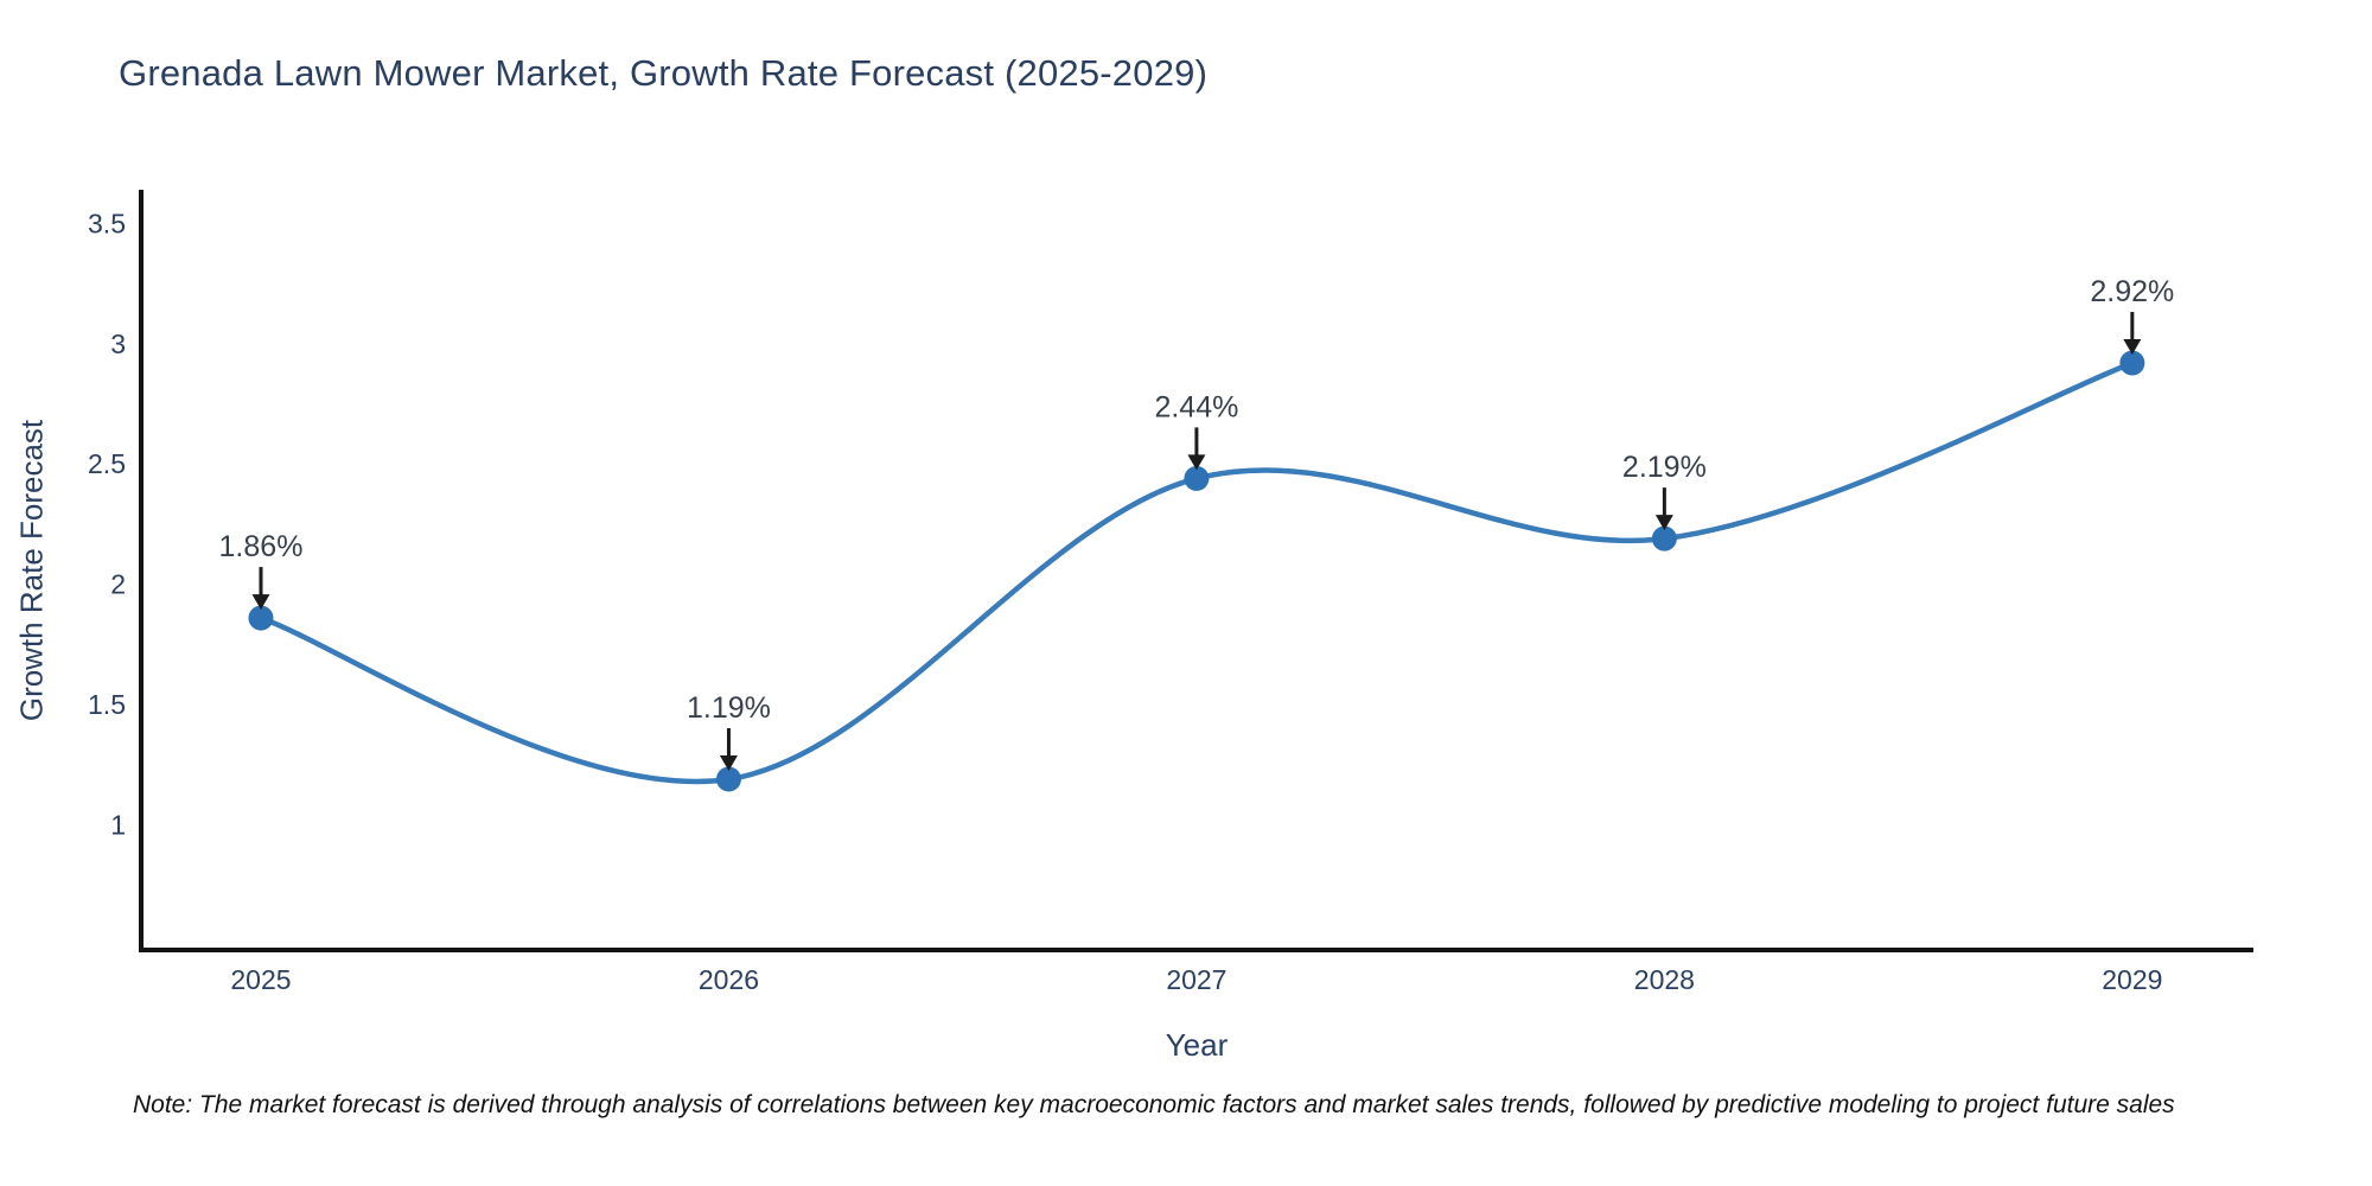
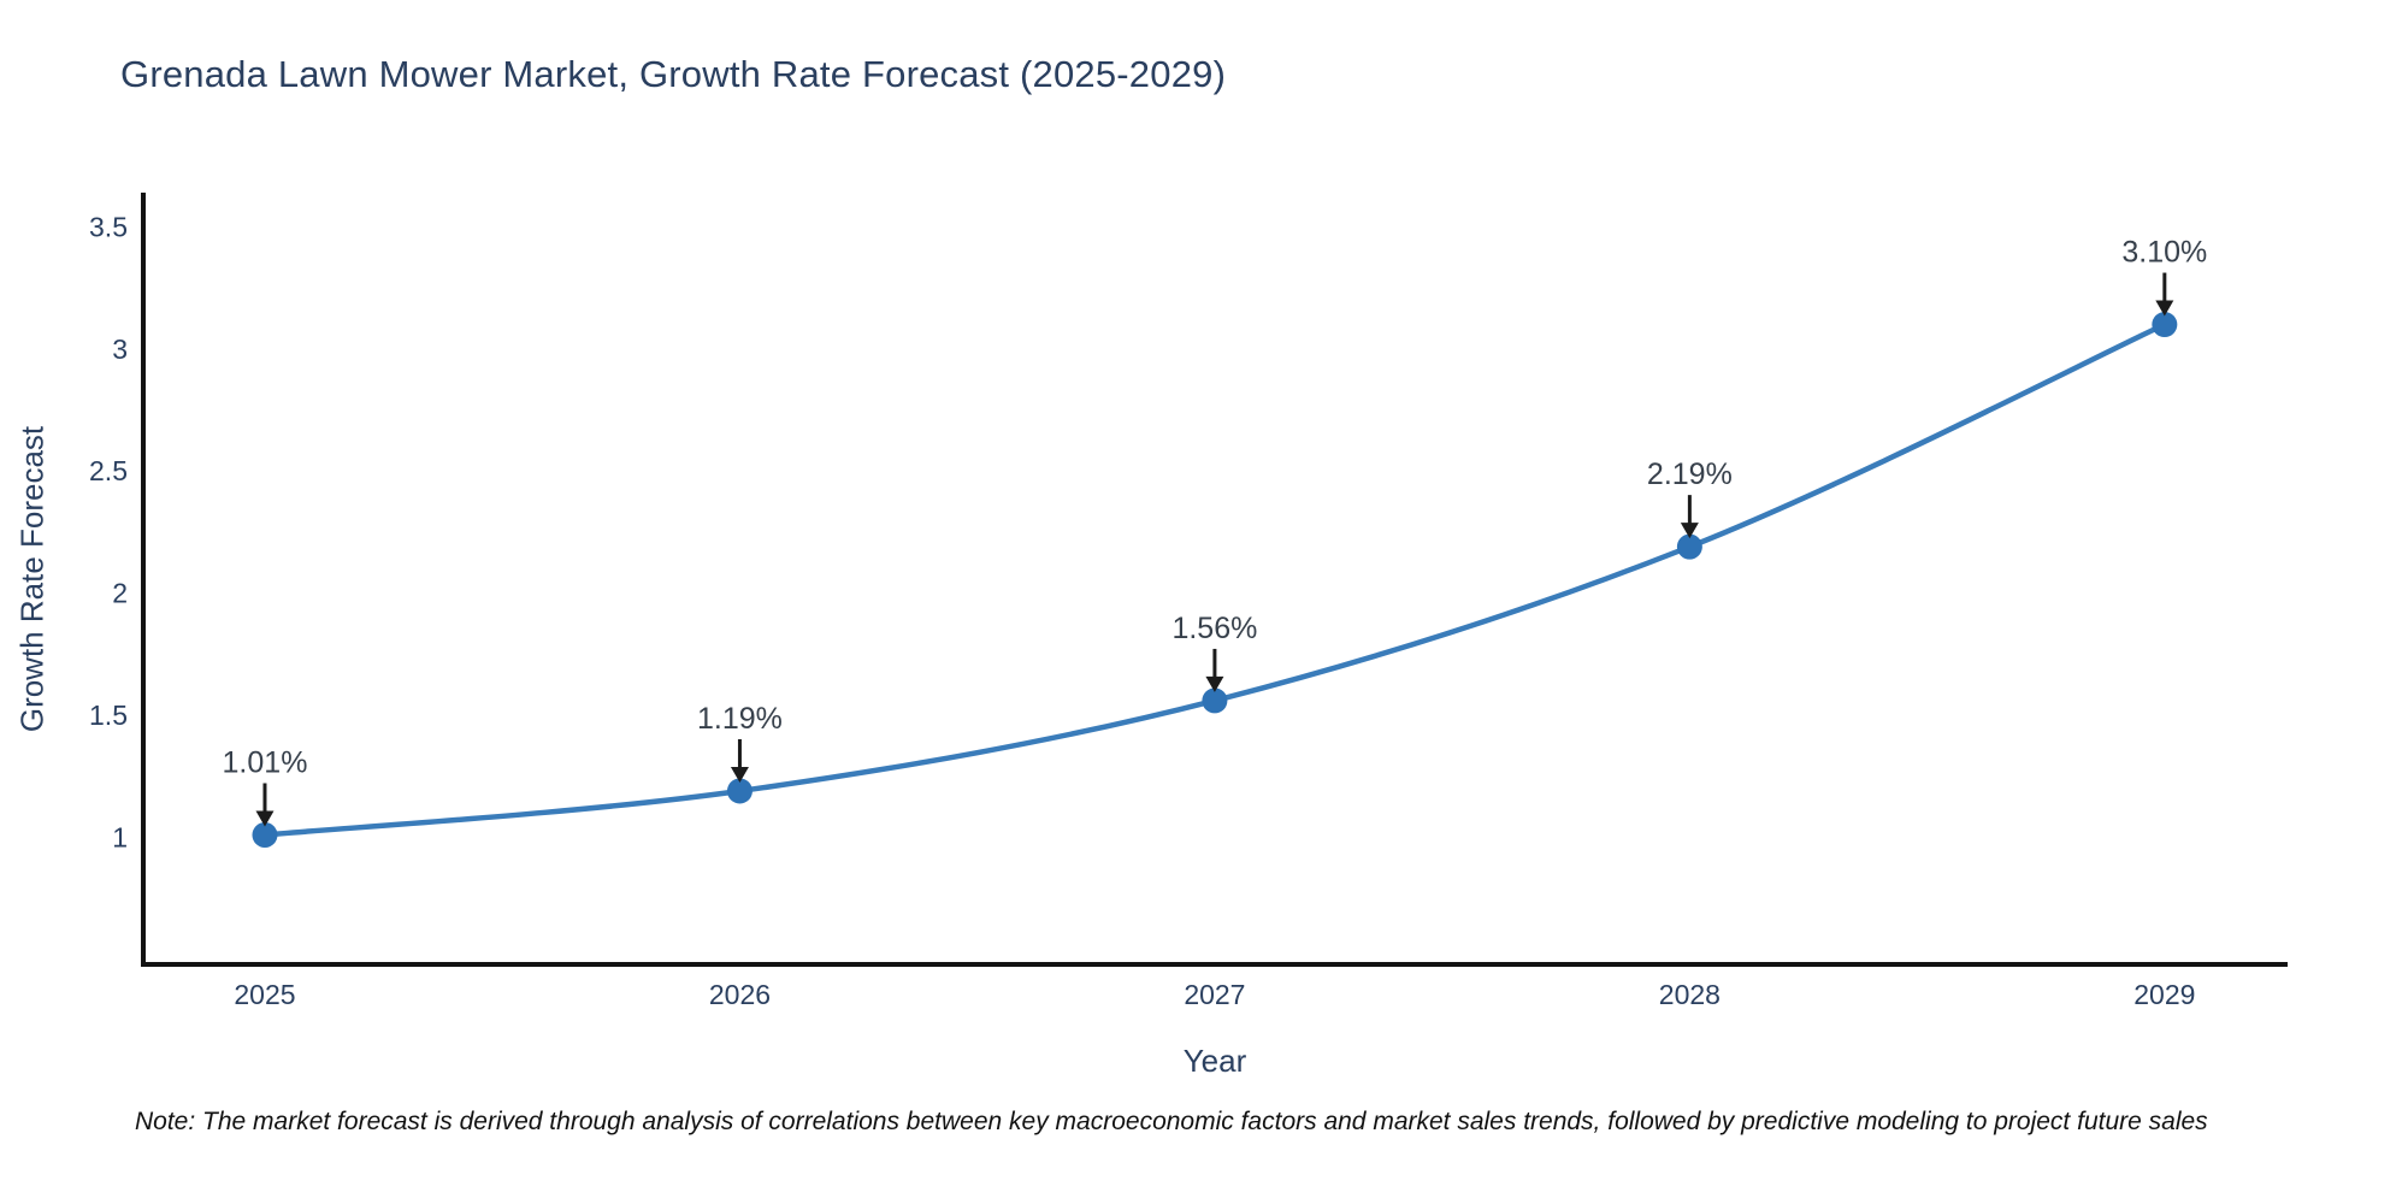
2025: 1.86% -> 1.01%
2027: 2.44% -> 1.56%
2029: 2.92% -> 3.10%
